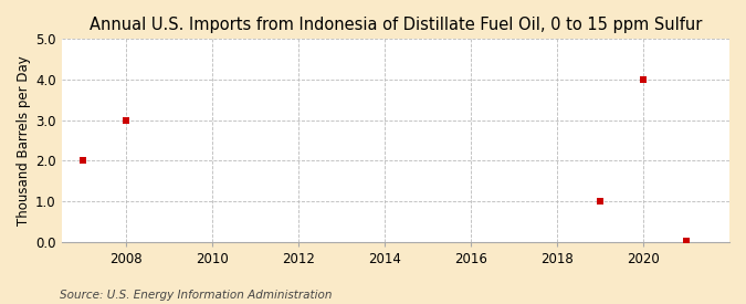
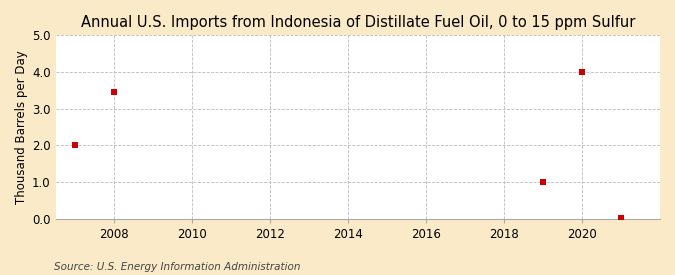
2008: 3.00 -> 3.45
